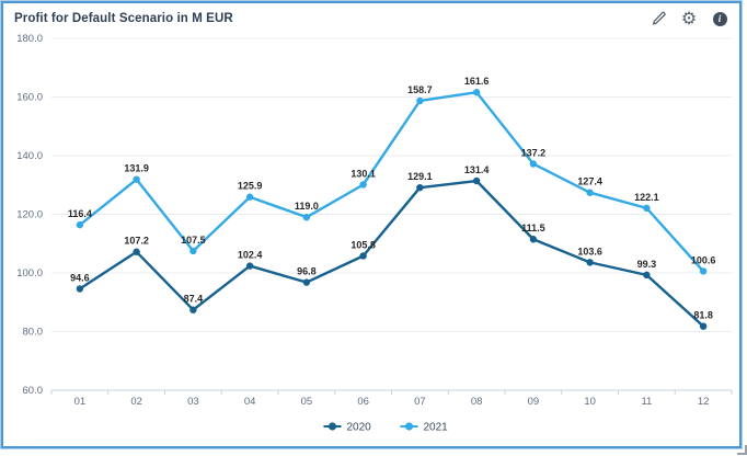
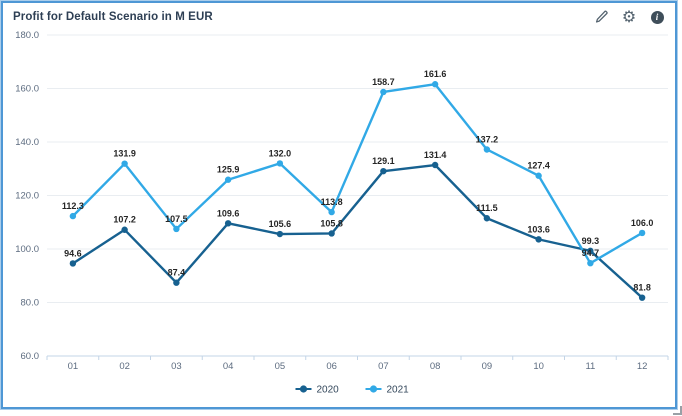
2021/01: 116.4 -> 112.3
2020/04: 102.4 -> 109.6
2020/05: 96.8 -> 105.6
2021/05: 119.0 -> 132.0
2021/06: 130.1 -> 113.8
2021/11: 122.1 -> 94.7
2021/12: 100.6 -> 106.0
